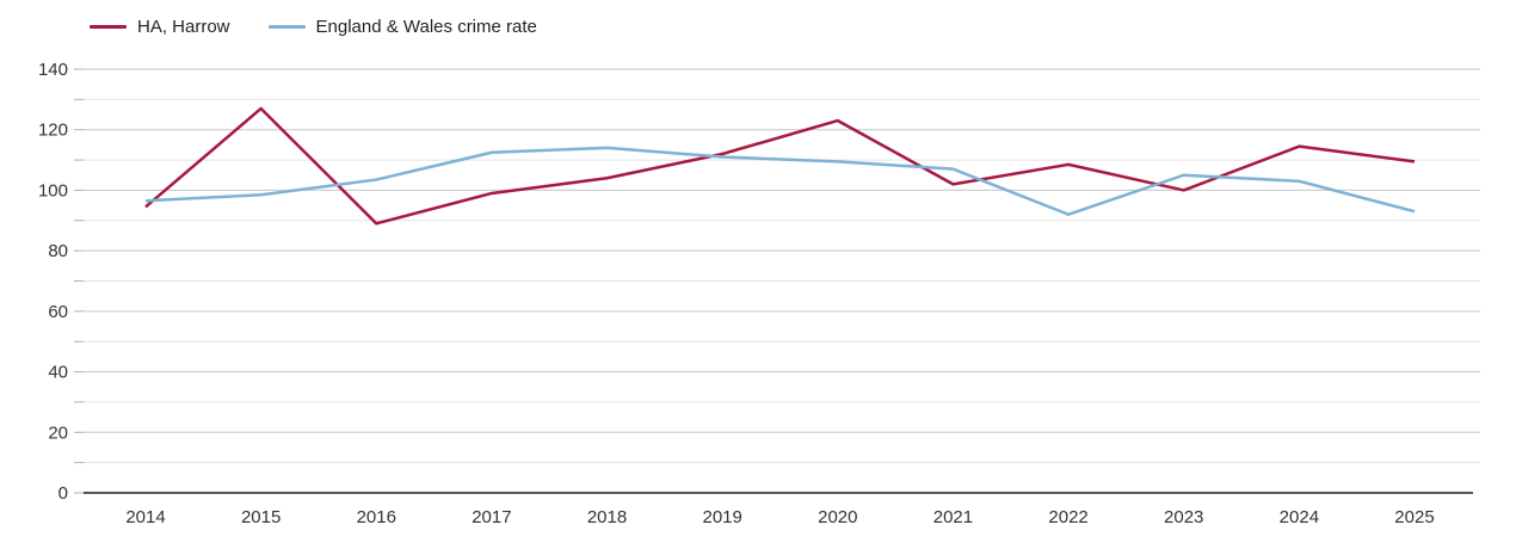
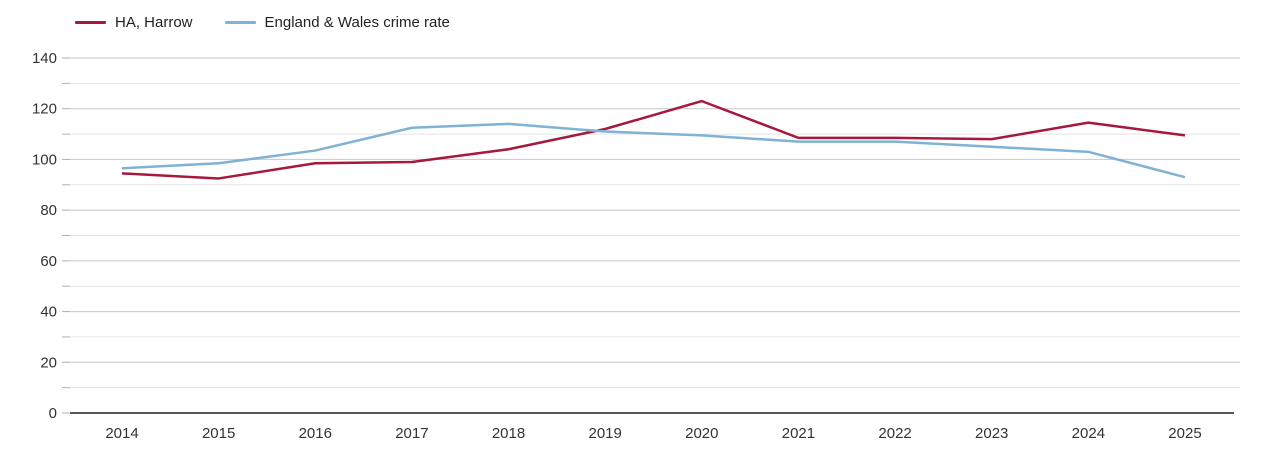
HA, Harrow/2015: 127 -> 92
HA, Harrow/2016: 89 -> 98
HA, Harrow/2021: 102 -> 108
England & Wales crime rate/2022: 92 -> 107
HA, Harrow/2023: 100 -> 108
